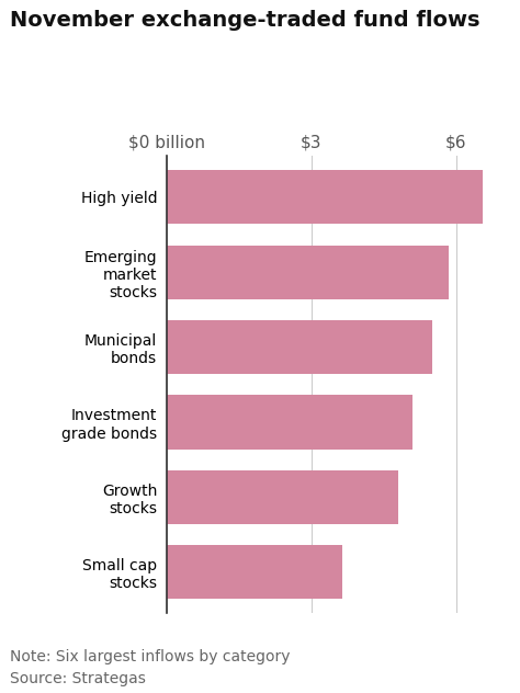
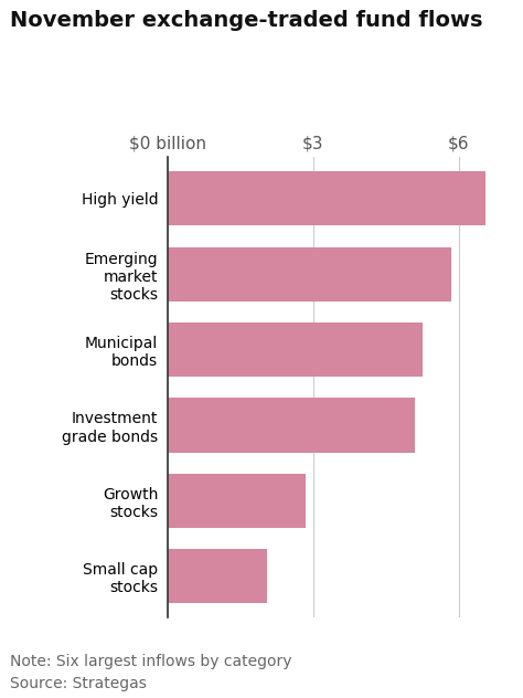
Municipal bonds: $5.50 -> $5.25
Growth stocks: $4.80 -> $2.85
Small cap stocks: $3.65 -> $2.05
